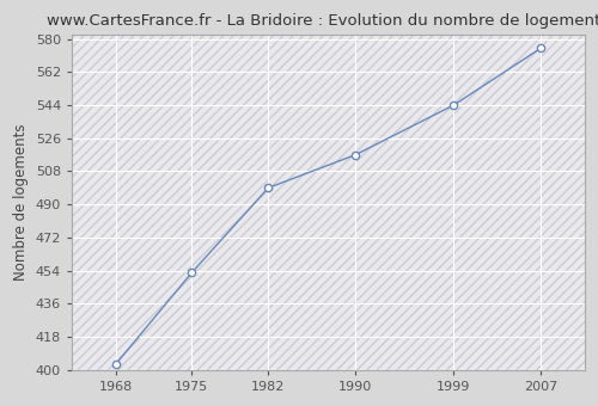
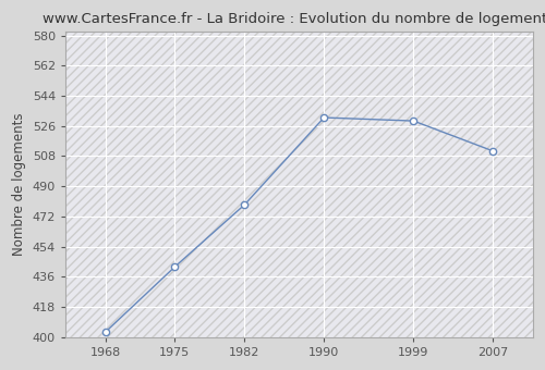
1975: 453 -> 442
1982: 499 -> 479
1990: 517 -> 531
1999: 544 -> 529
2007: 575 -> 511
